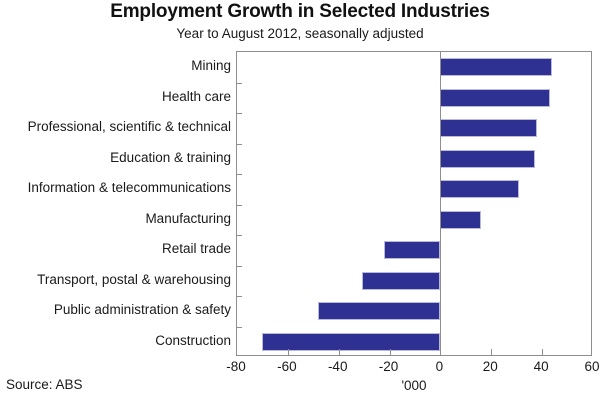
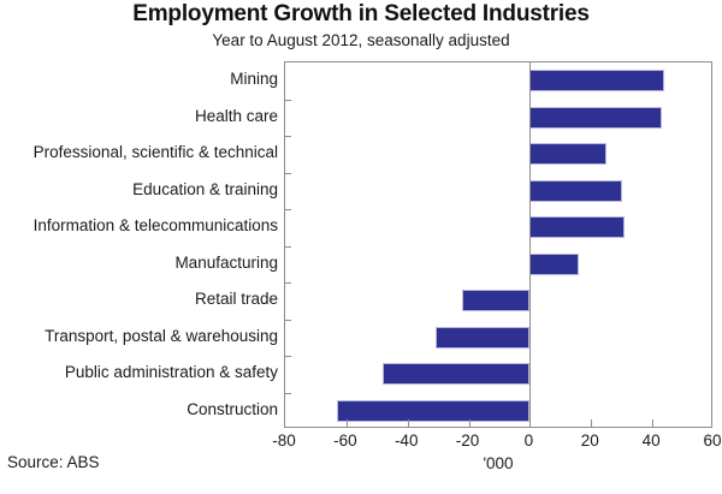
Professional, scientific & technical: 38 -> 25
Education & training: 37 -> 30
Construction: -70 -> -63
